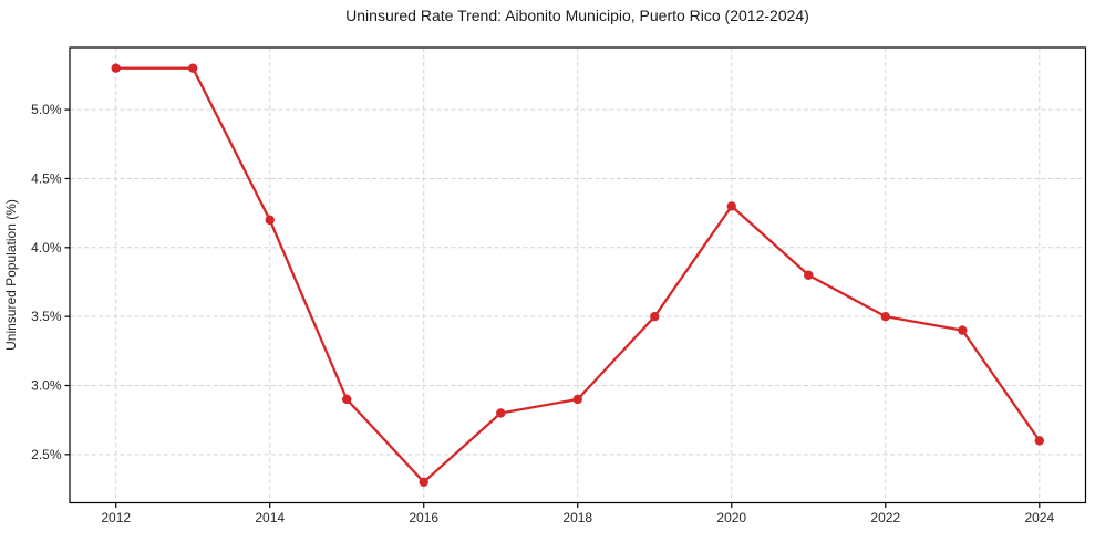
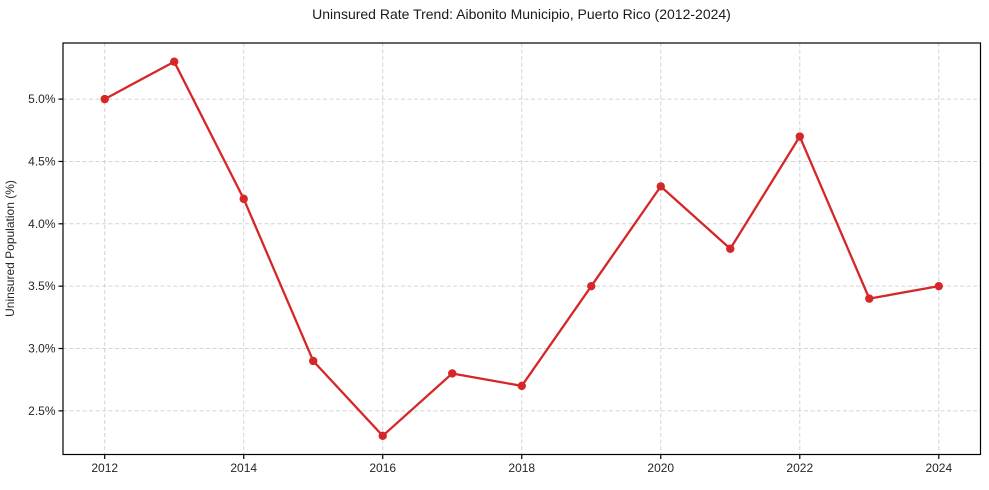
2012: 5.3% -> 5.0%
2018: 2.9% -> 2.7%
2022: 3.5% -> 4.7%
2024: 2.6% -> 3.5%
